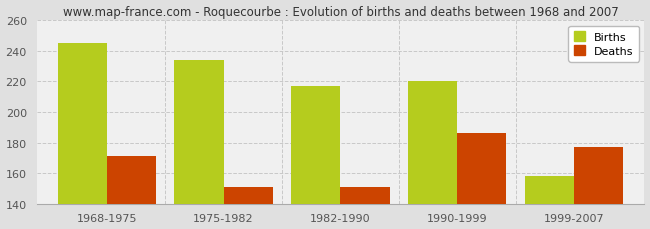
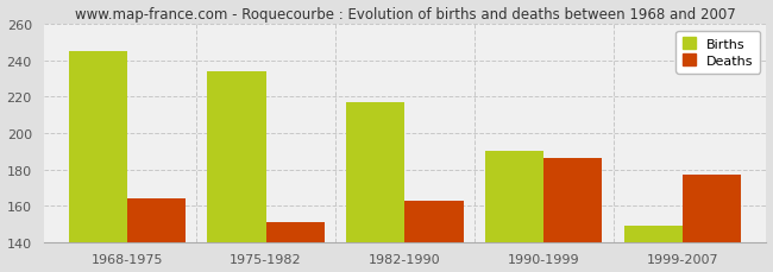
Deaths/1968-1975: 171 -> 164
Deaths/1982-1990: 151 -> 163
Births/1990-1999: 220 -> 190
Births/1999-2007: 158 -> 149
